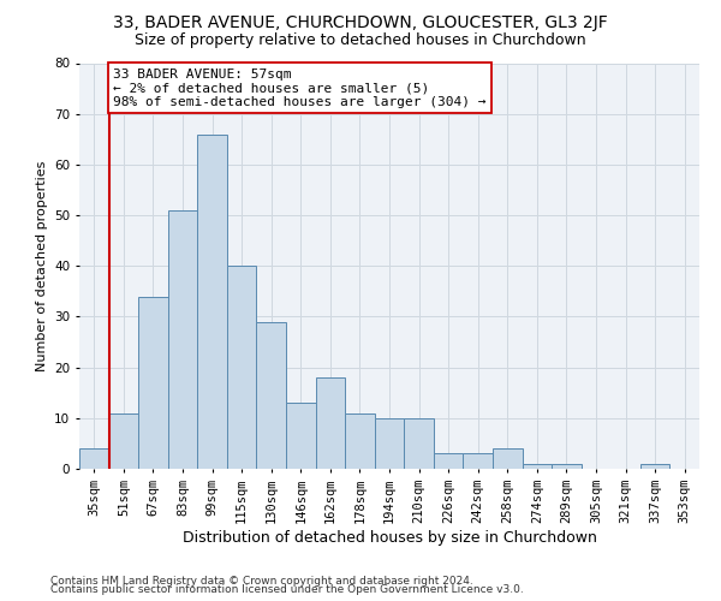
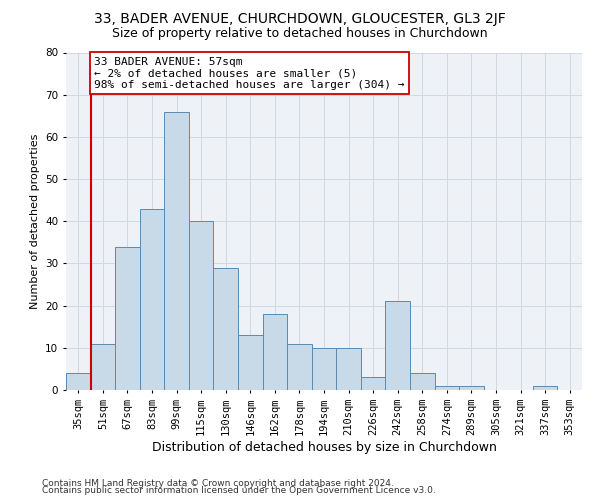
83sqm: 51 -> 43
242sqm: 3 -> 21
